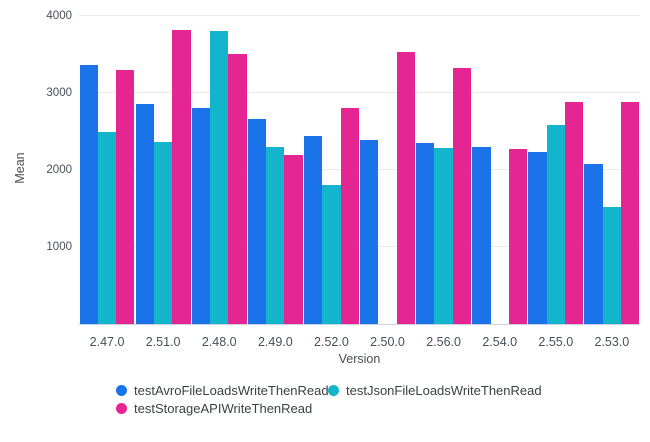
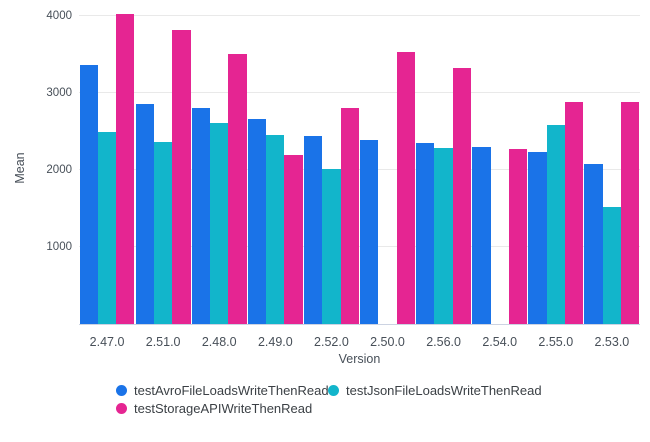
testStorageAPIWriteThenRead/2.47.0: 3300 -> 4000
testJsonFileLoadsWriteThenRead/2.48.0: 3800 -> 2600
testJsonFileLoadsWriteThenRead/2.49.0: 2300 -> 2400
testJsonFileLoadsWriteThenRead/2.52.0: 1800 -> 2000
